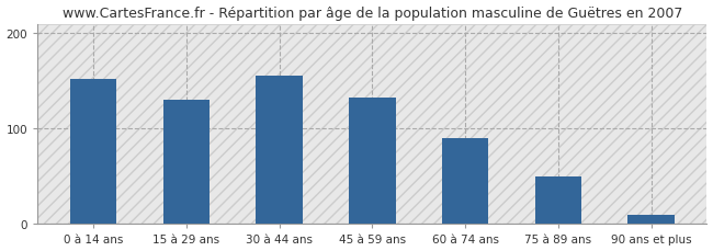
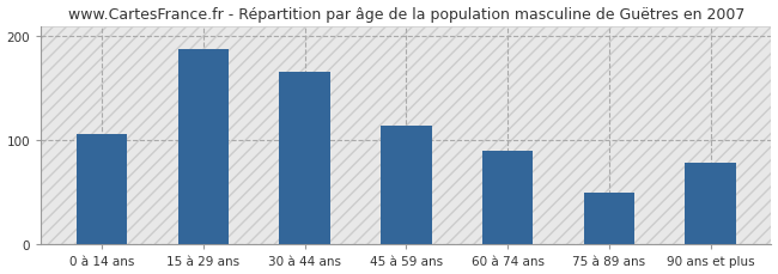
0 à 14 ans: 152 -> 106
15 à 29 ans: 130 -> 188
30 à 44 ans: 155 -> 166
45 à 59 ans: 133 -> 114
90 ans et plus: 10 -> 78
